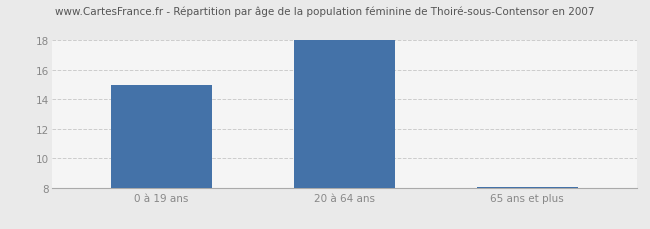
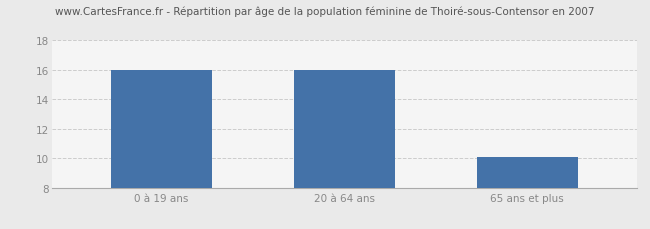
0 à 19 ans: 15.0 -> 16.0
20 à 64 ans: 18.0 -> 16.0
65 ans et plus: 8.1 -> 10.1
